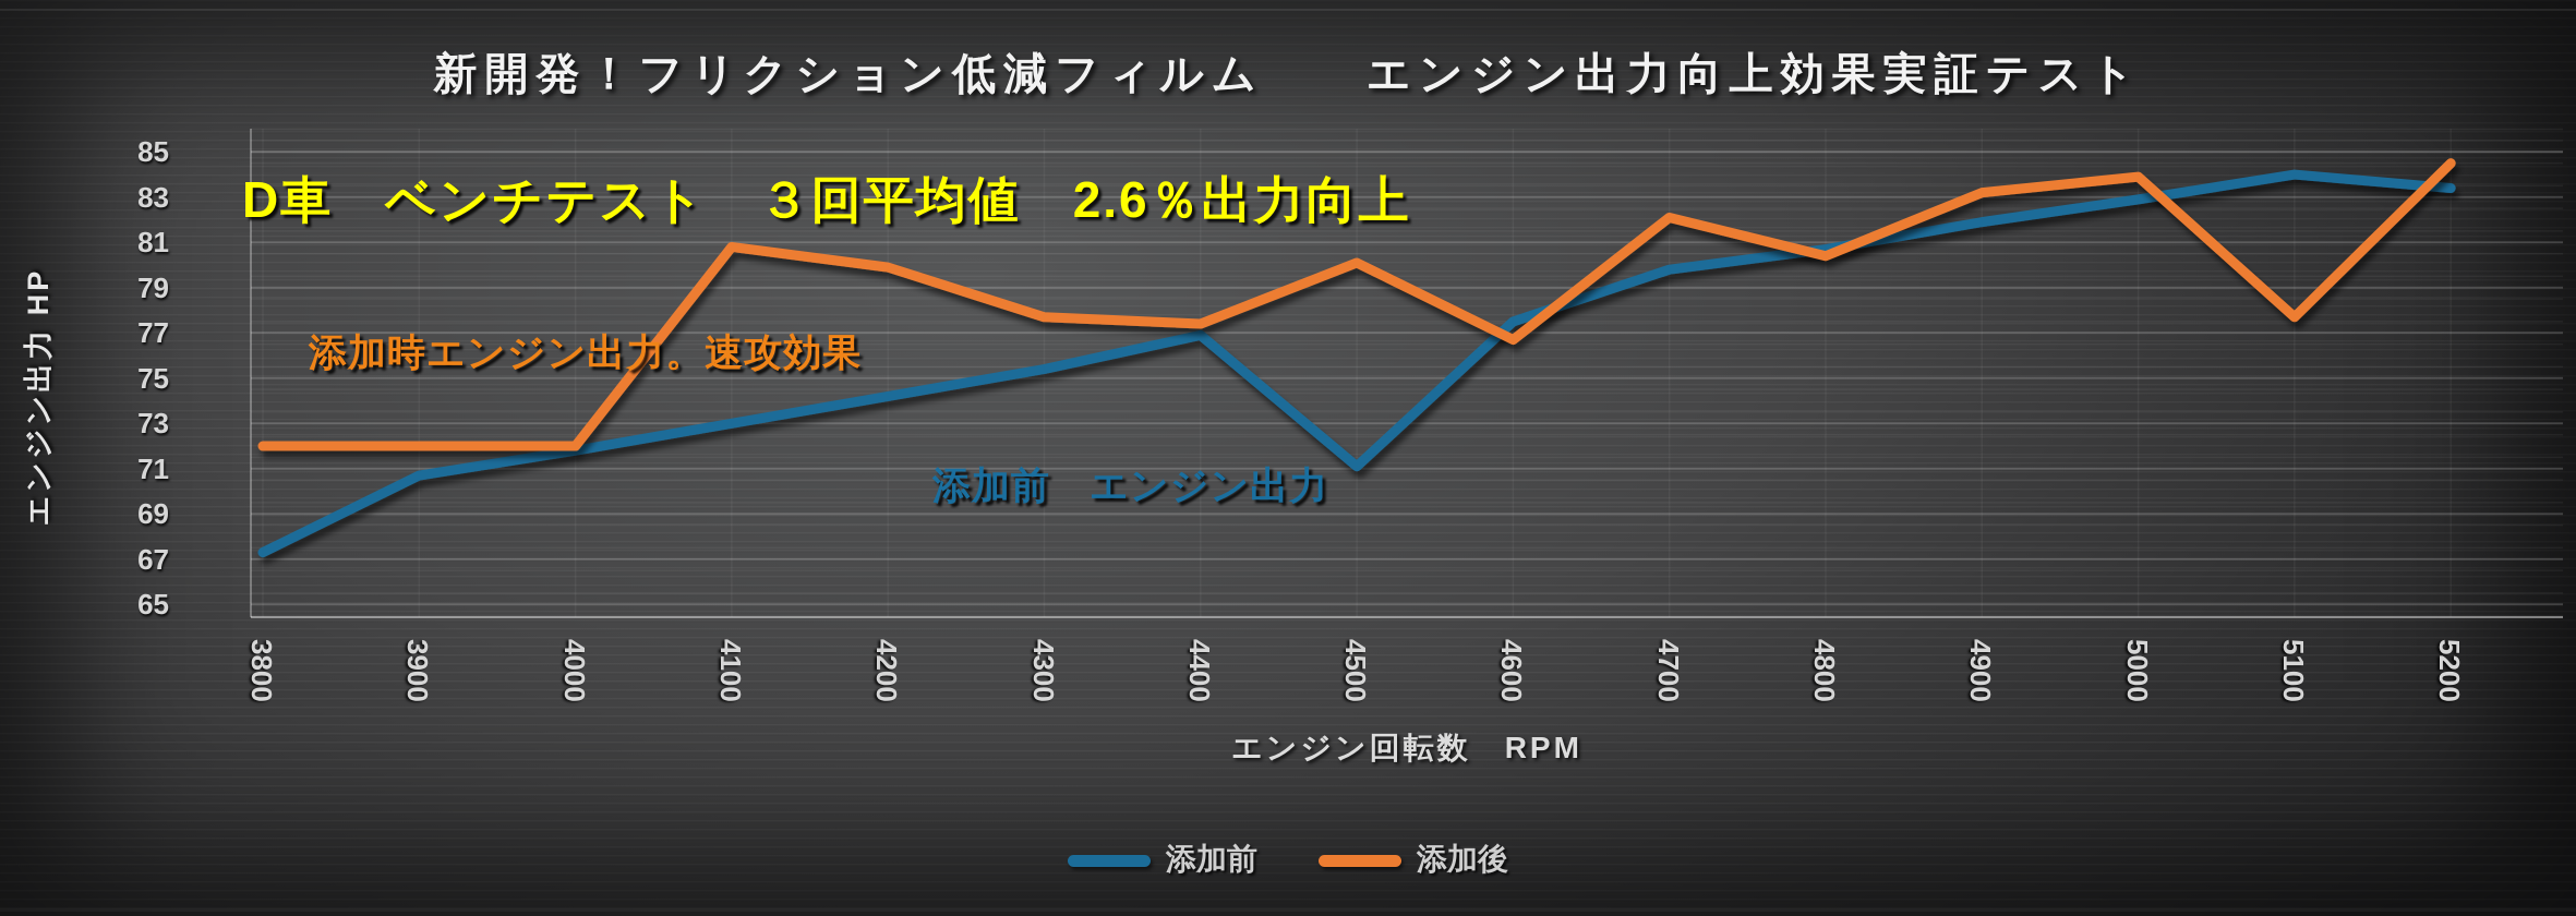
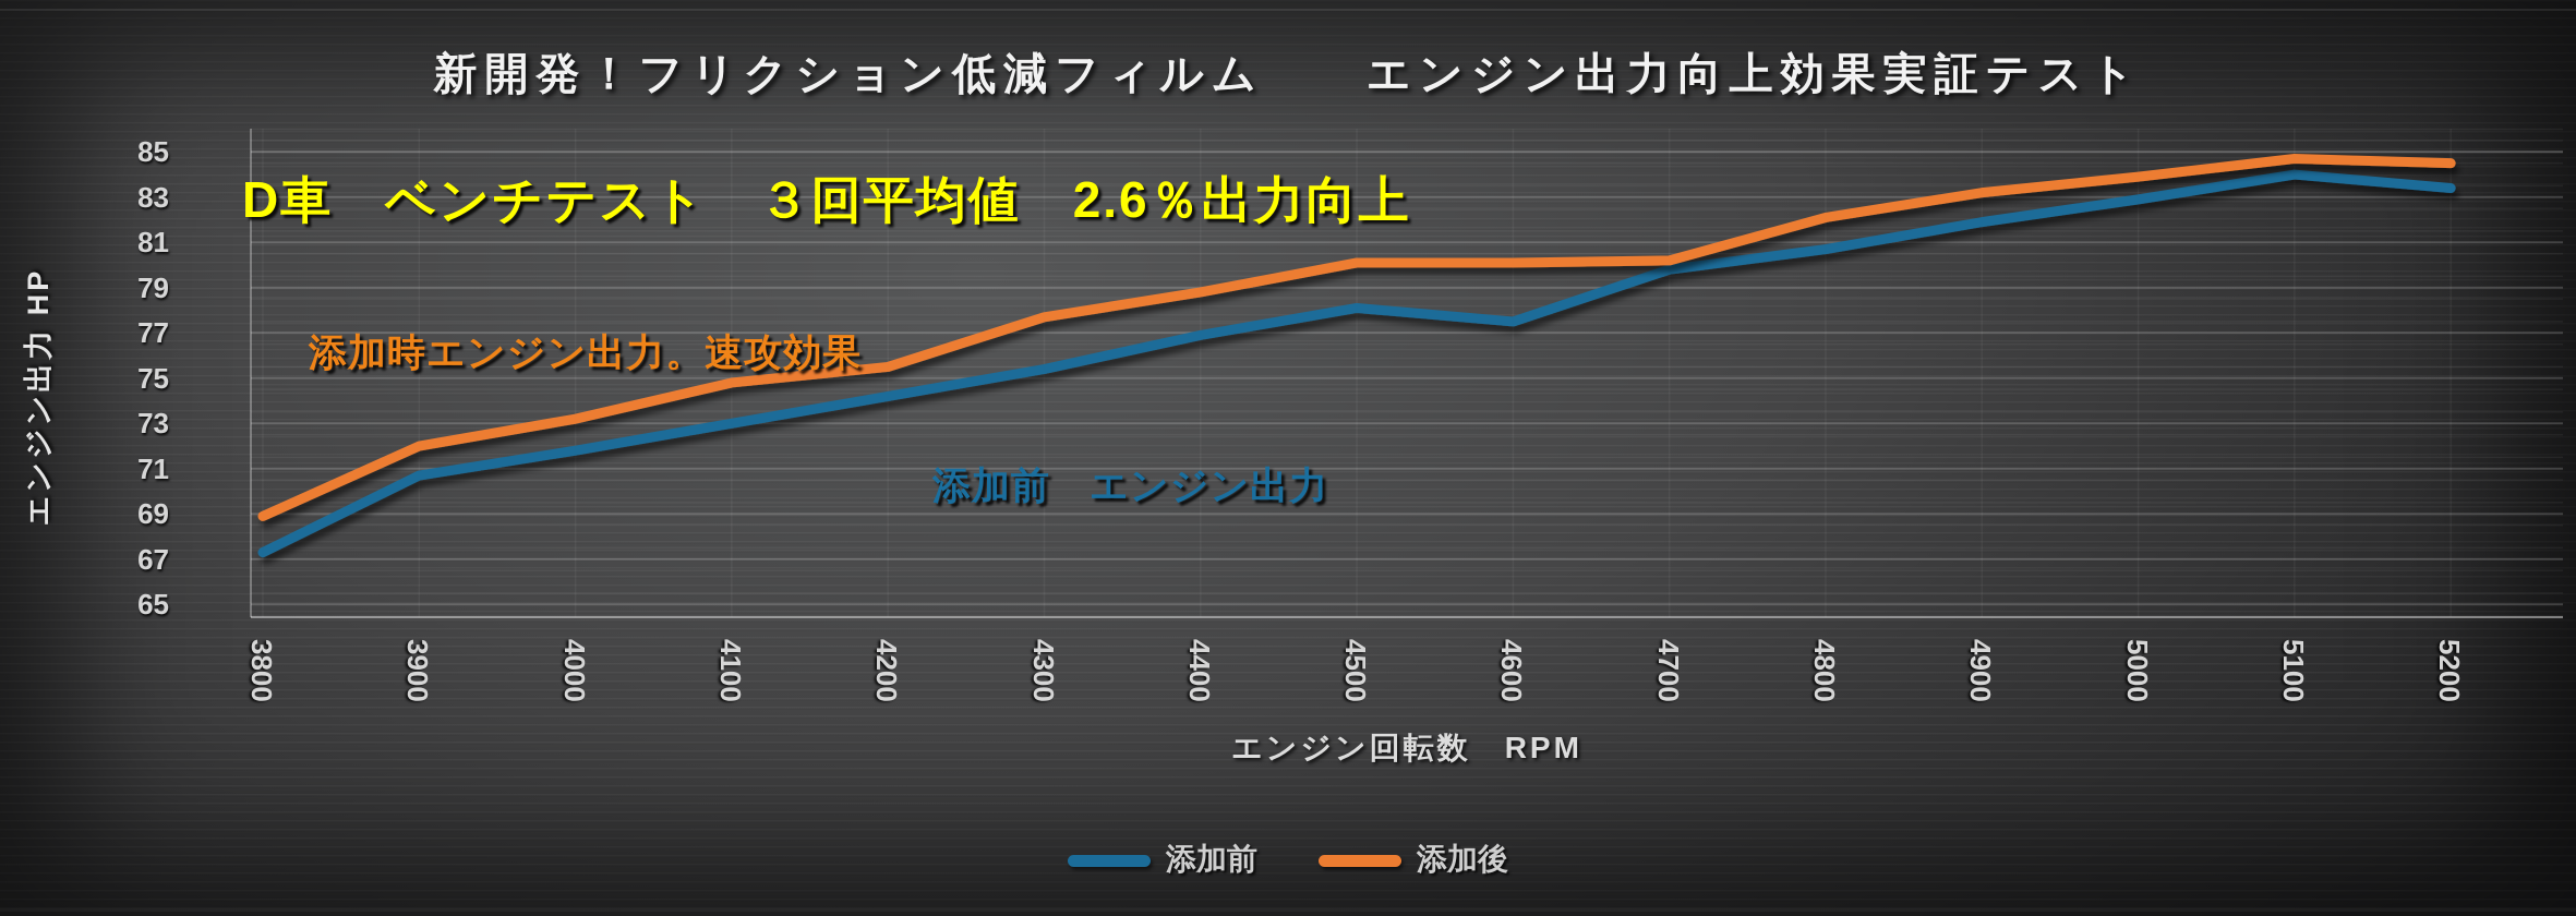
添加後/3800: 72.0 -> 68.9
添加後/4000: 72.0 -> 73.2
添加後/4100: 80.8 -> 74.8
添加後/4200: 79.9 -> 75.5
添加後/4400: 77.4 -> 78.8
添加前/4500: 71.1 -> 78.1
添加後/4600: 76.7 -> 80.1
添加後/4700: 82.1 -> 80.2
添加後/4800: 80.4 -> 82.1
添加後/5100: 77.7 -> 84.7
